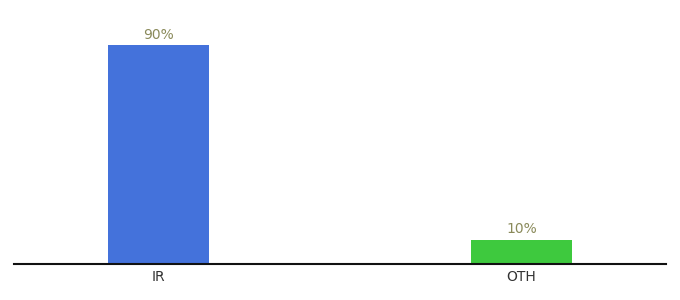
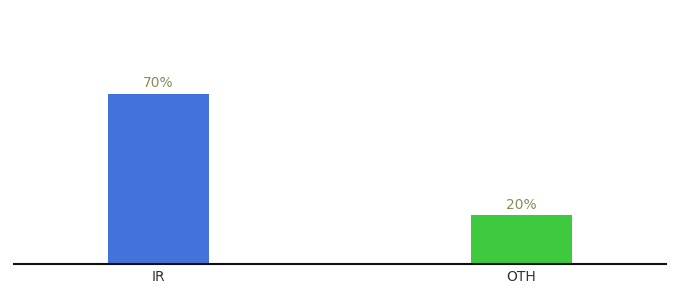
IR: 90% -> 70%
OTH: 10% -> 20%
